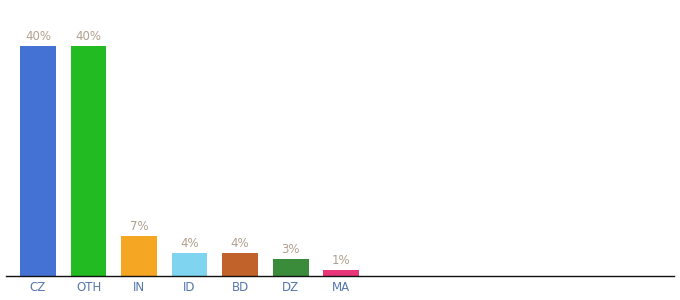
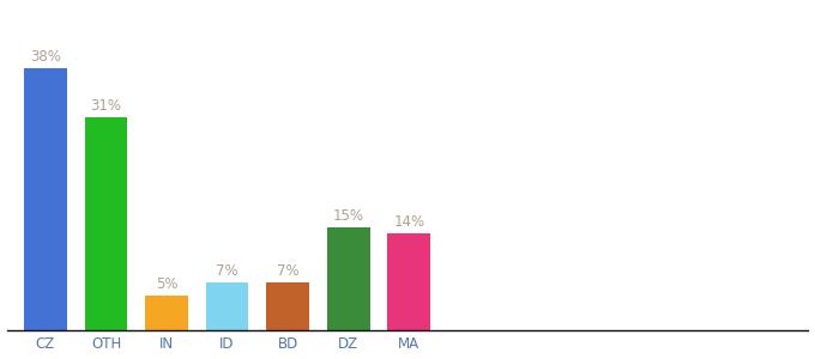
CZ: 40% -> 38%
OTH: 40% -> 31%
IN: 7% -> 5%
ID: 4% -> 7%
BD: 4% -> 7%
DZ: 3% -> 15%
MA: 1% -> 14%
